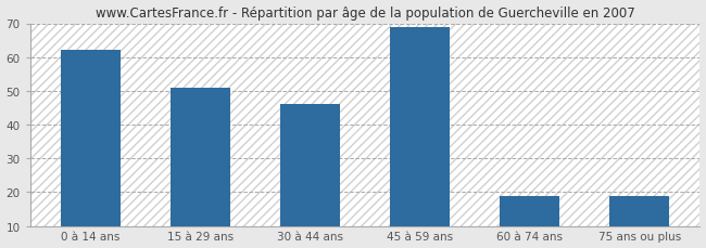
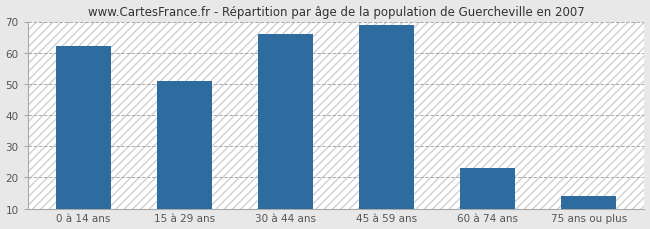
30 à 44 ans: 46 -> 66
60 à 74 ans: 19 -> 23
75 ans ou plus: 19 -> 14
